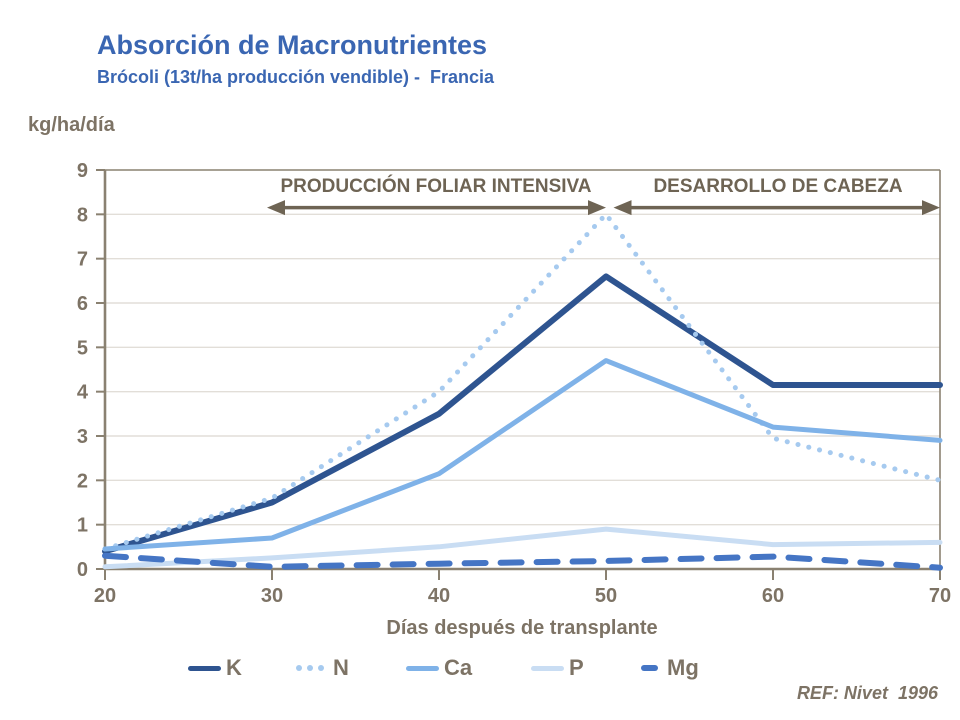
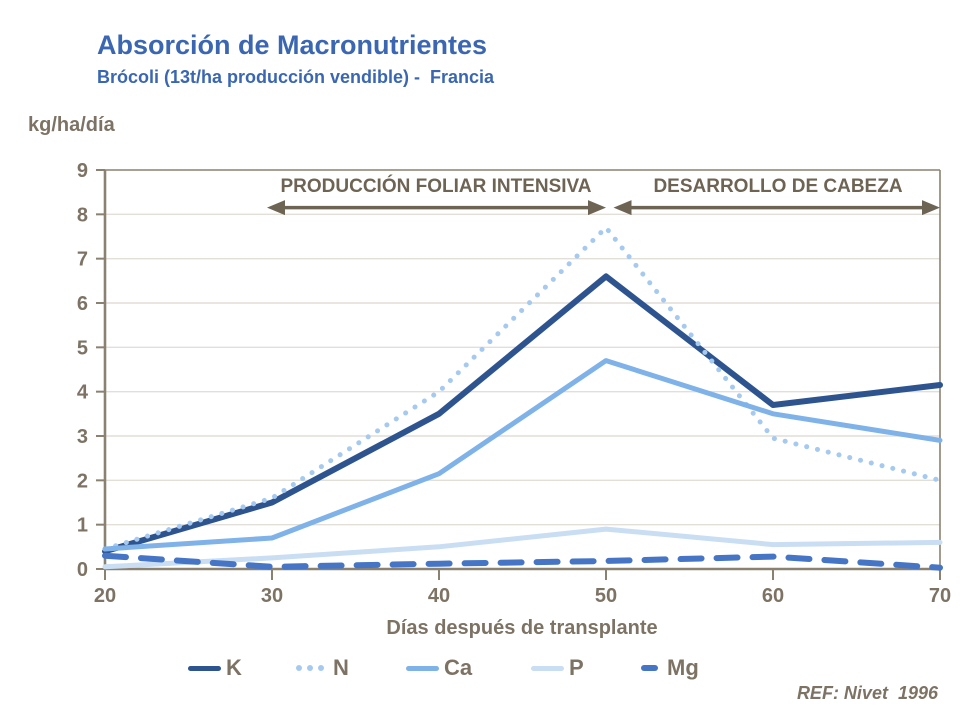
N/50: 8.0 -> 7.7
K/60: 4.2 -> 3.7
Ca/60: 3.2 -> 3.5
